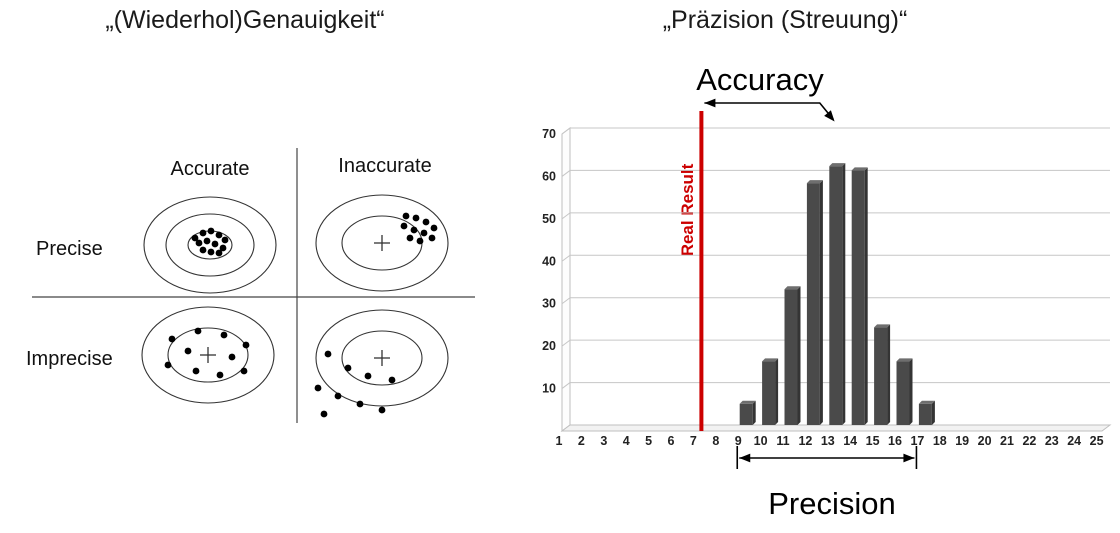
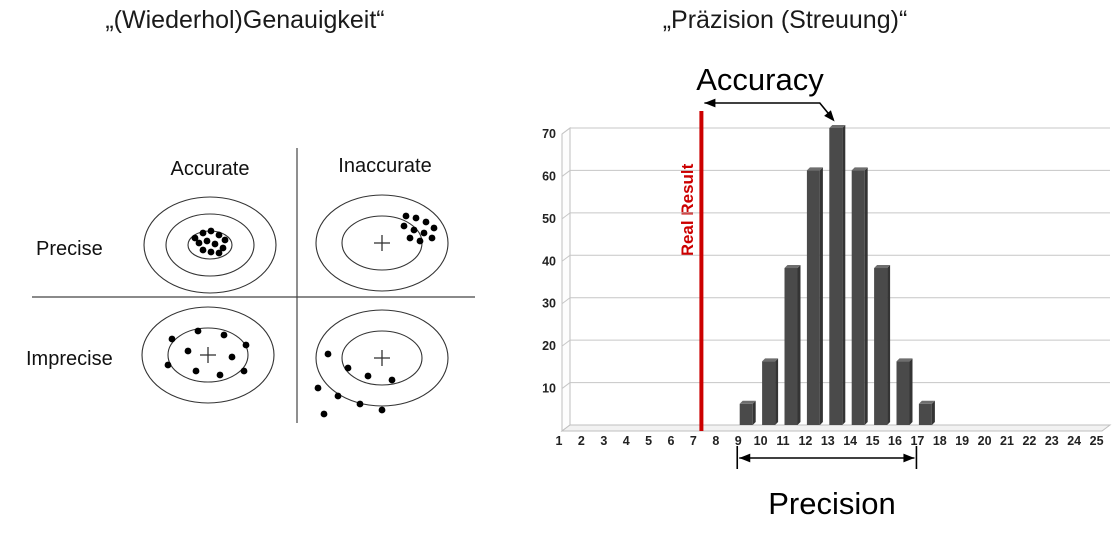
11: 32 -> 37
12: 57 -> 60
13: 61 -> 70
15: 23 -> 37
